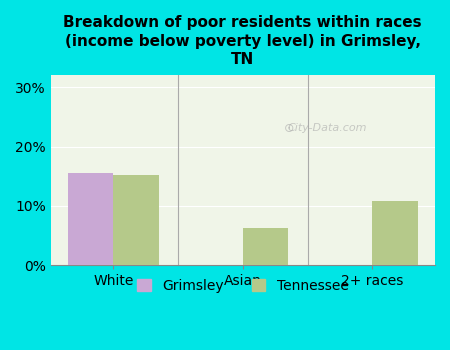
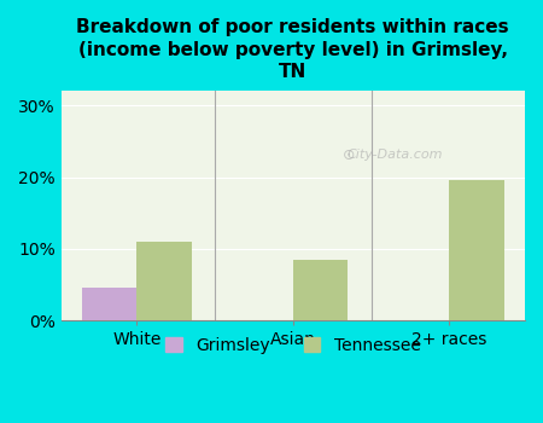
Grimsley/White: 15.6% -> 4.5%
Tennessee/White: 15.2% -> 11.0%
Tennessee/Asian: 6.2% -> 8.5%
Tennessee/2+ races: 10.8% -> 19.5%
